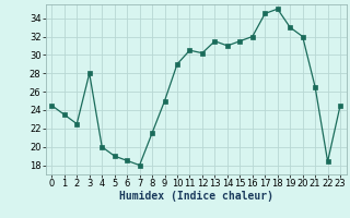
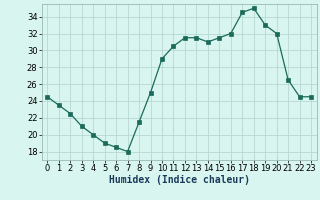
3: 28.0 -> 21.0
12: 30.2 -> 31.5
22: 18.4 -> 24.5
